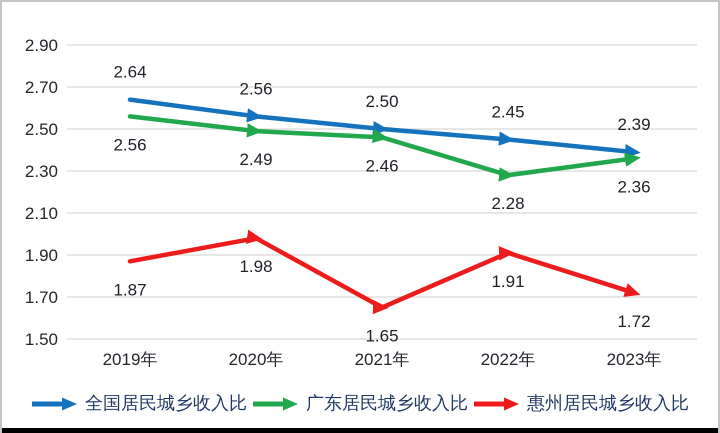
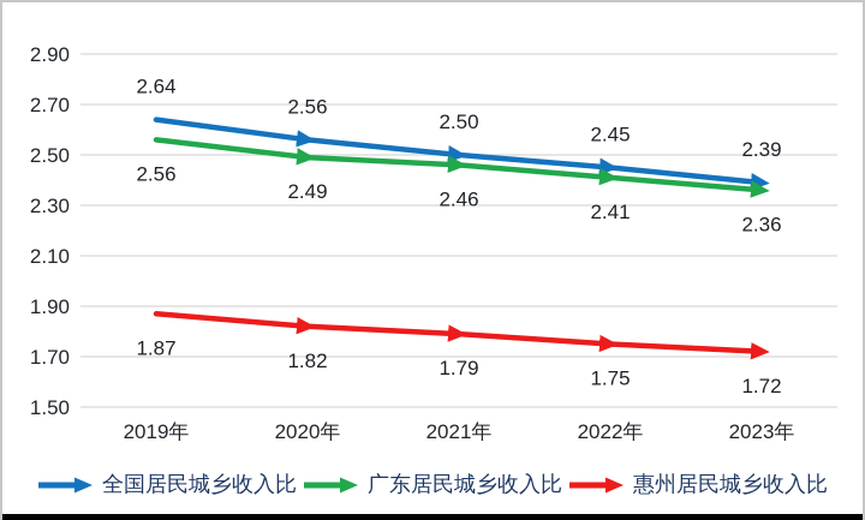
惠州居民城乡收入比/2020年: 1.98 -> 1.82
惠州居民城乡收入比/2021年: 1.65 -> 1.79
广东居民城乡收入比/2022年: 2.28 -> 2.41
惠州居民城乡收入比/2022年: 1.91 -> 1.75
